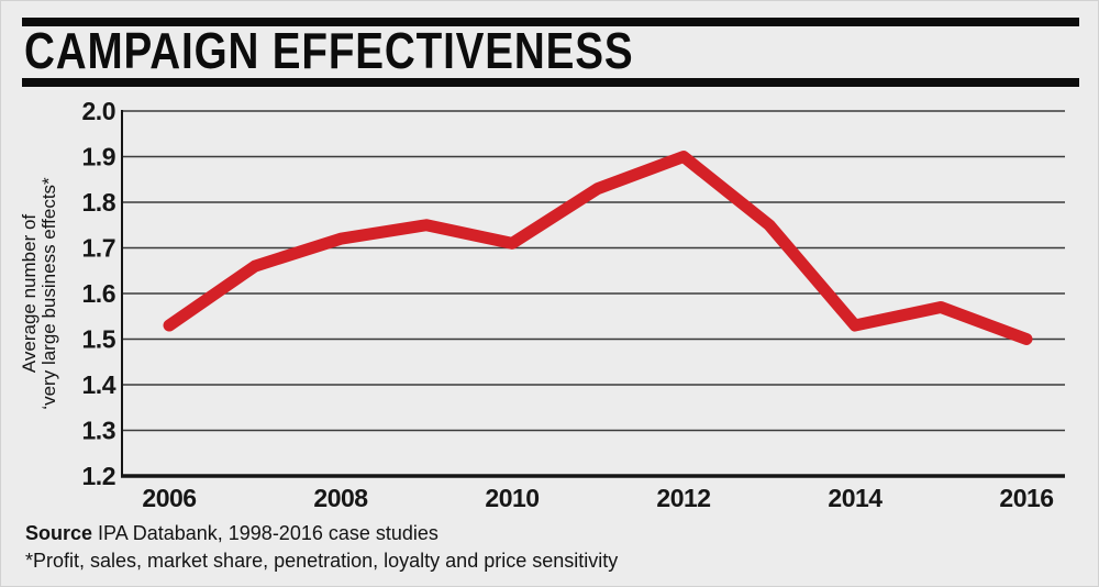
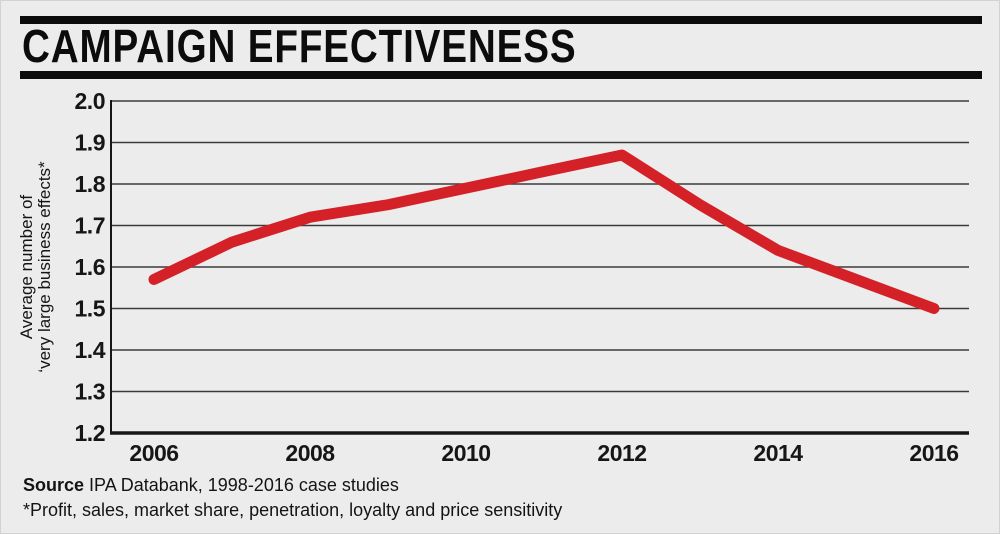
2006: 1.53 -> 1.57
2010: 1.71 -> 1.79
2012: 1.90 -> 1.87
2014: 1.53 -> 1.64
